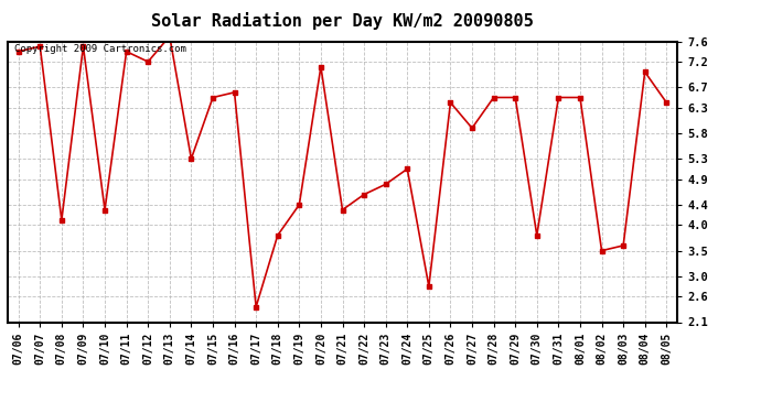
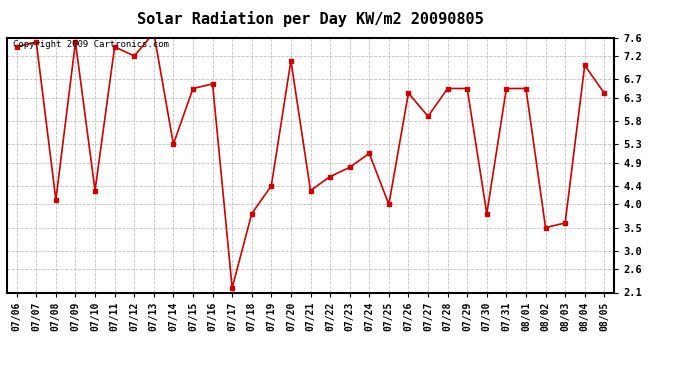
07/17: 2.4 -> 2.2
07/25: 2.8 -> 4.0
